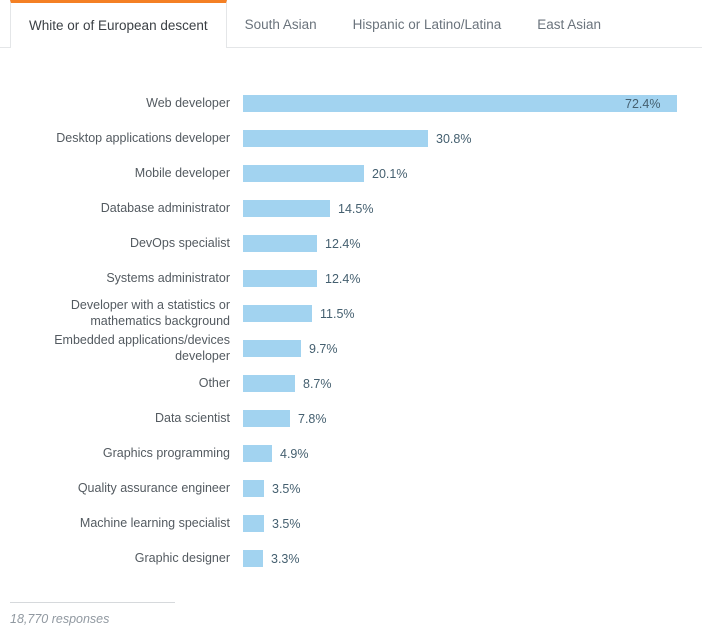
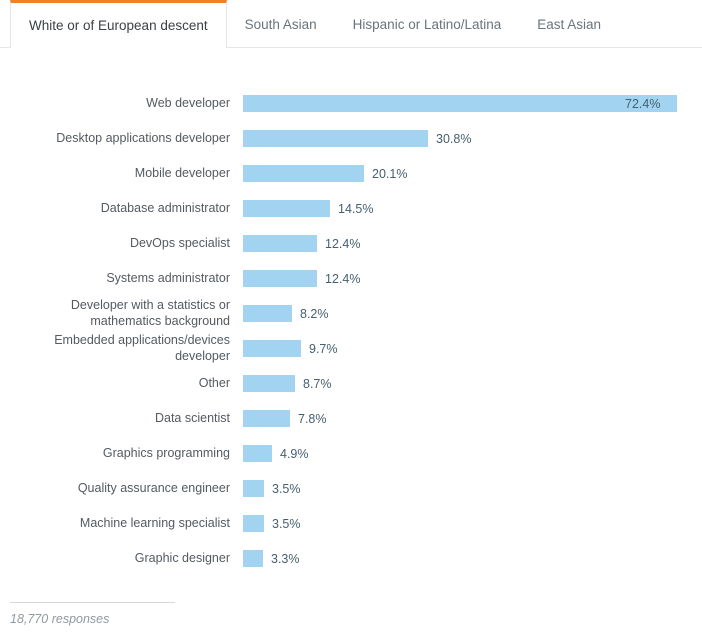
Developer with a statistics or mathematics background: 11.5% -> 8.2%
